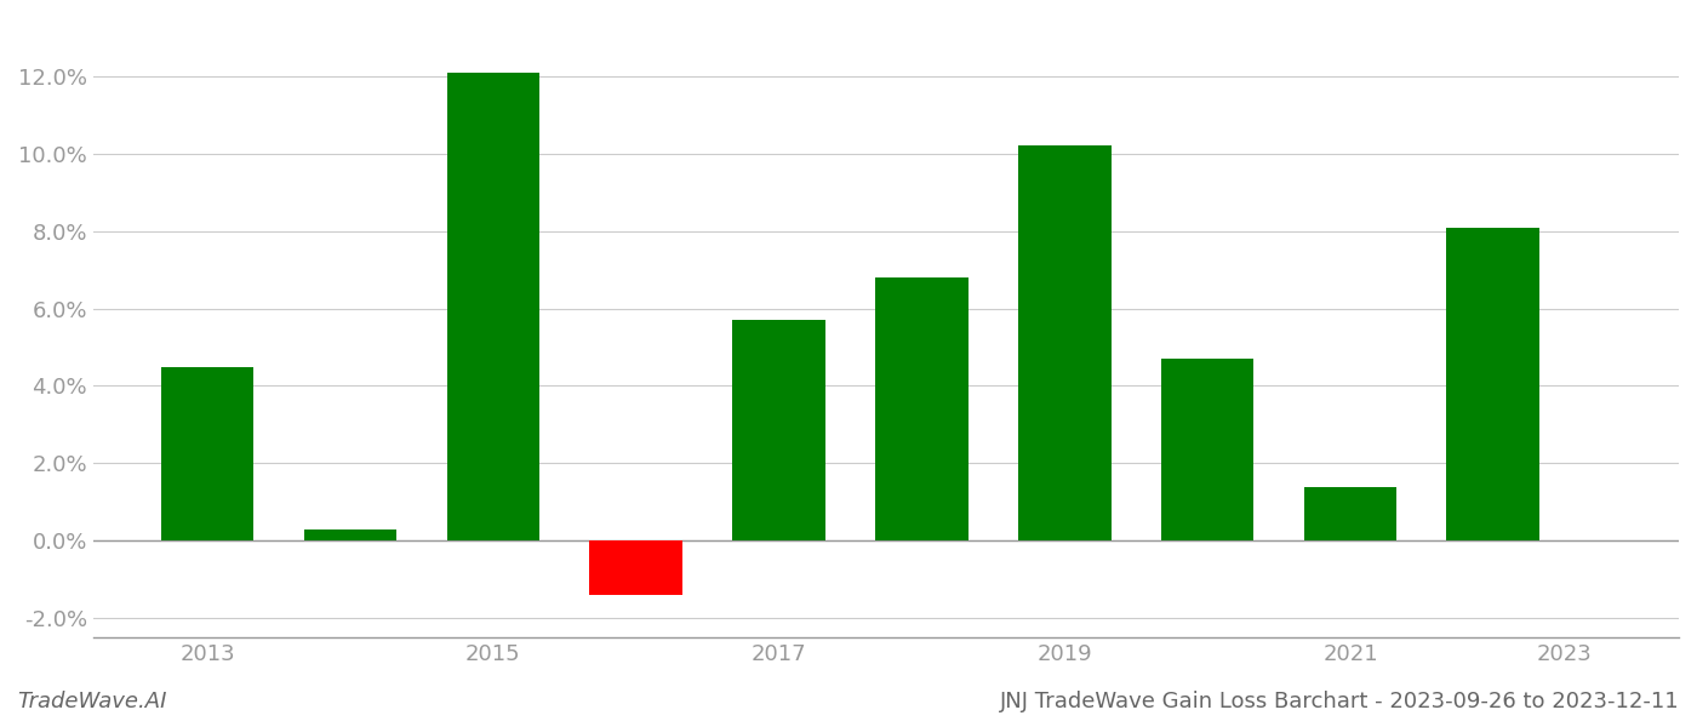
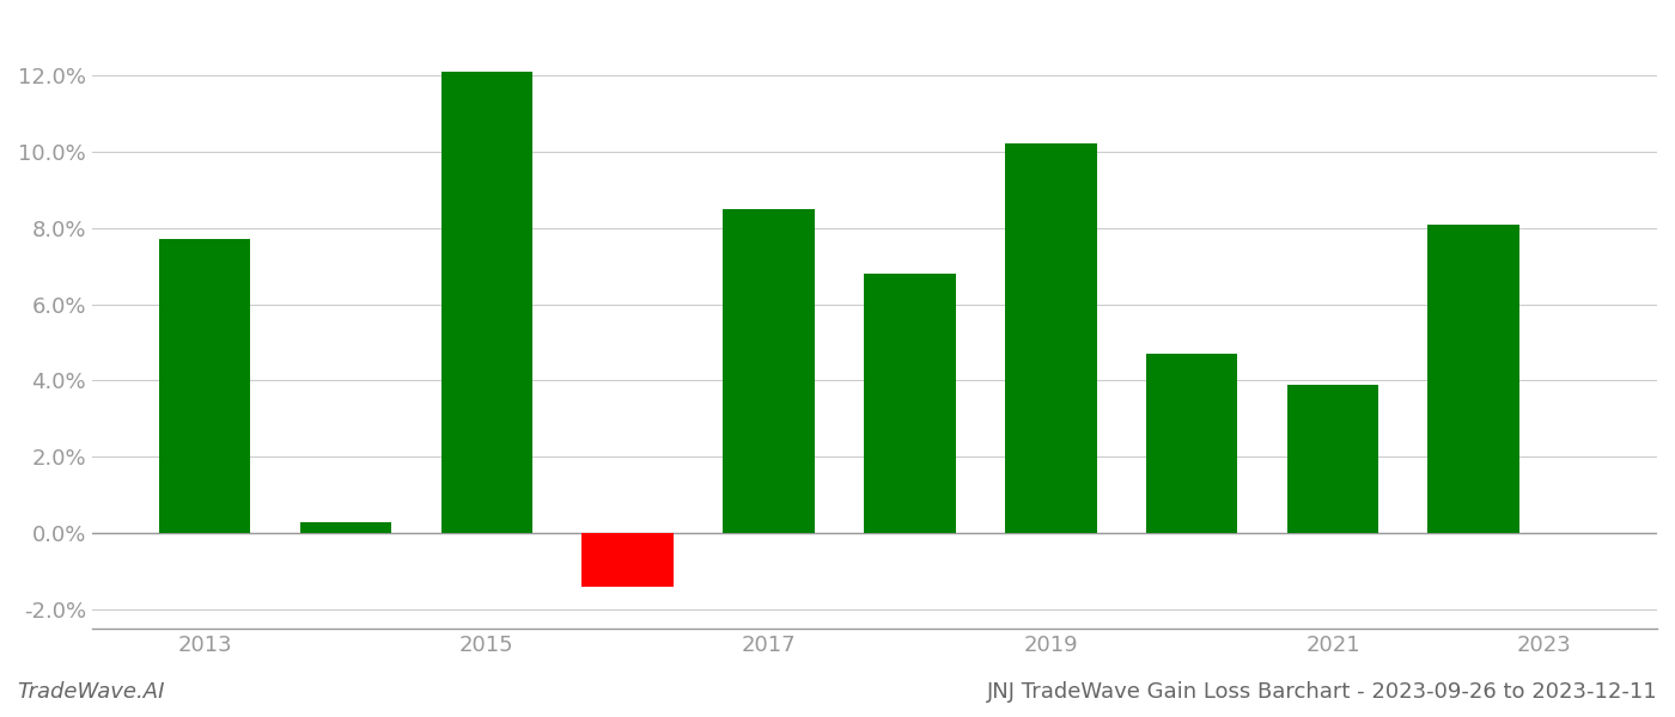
2013: 4.5% -> 7.7%
2017: 5.7% -> 8.5%
2021: 1.4% -> 3.9%
